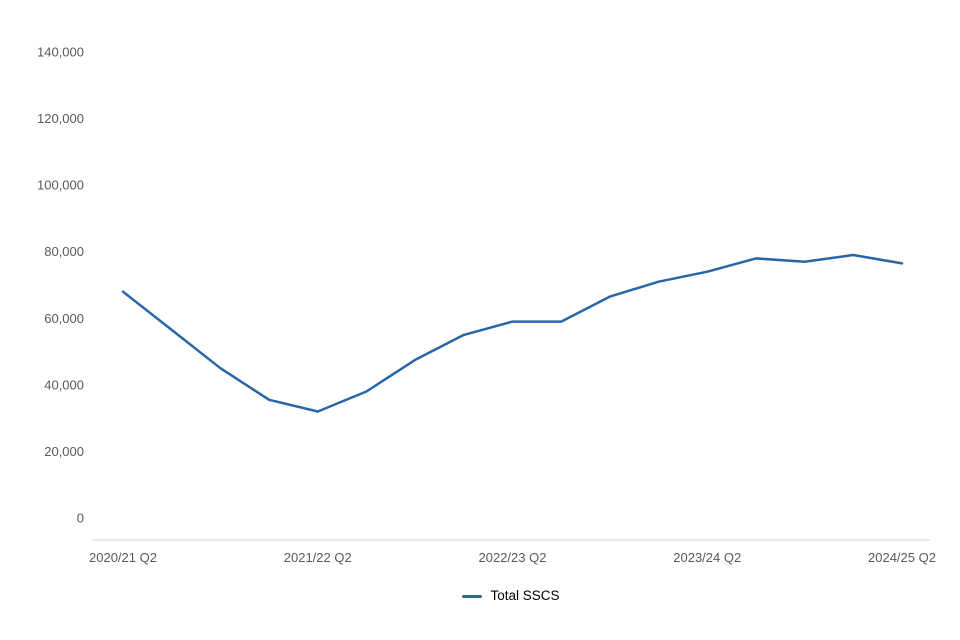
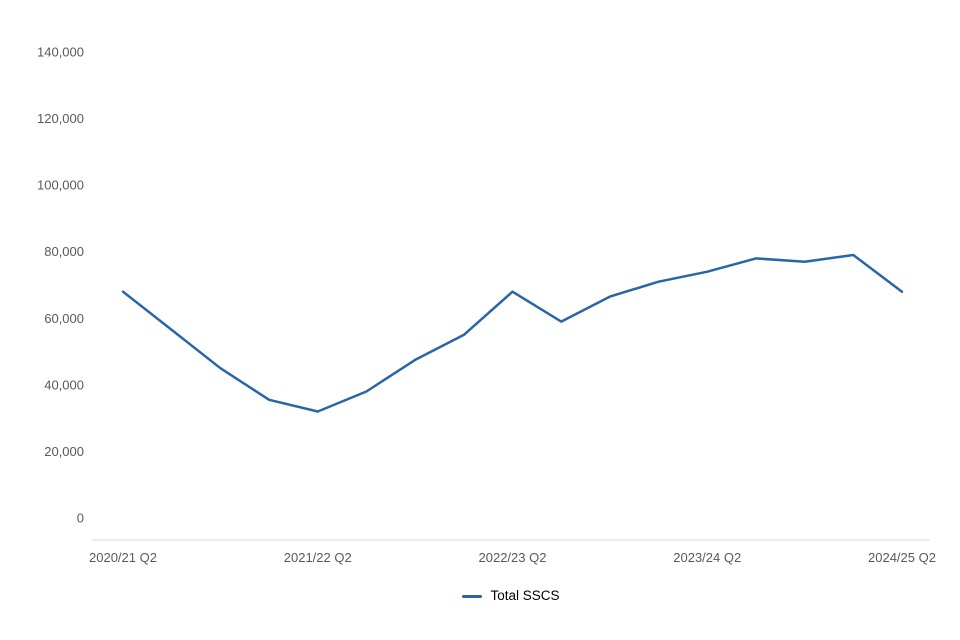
2022/23 Q2: 59000 -> 68000
2024/25 Q2: 76000 -> 68000
